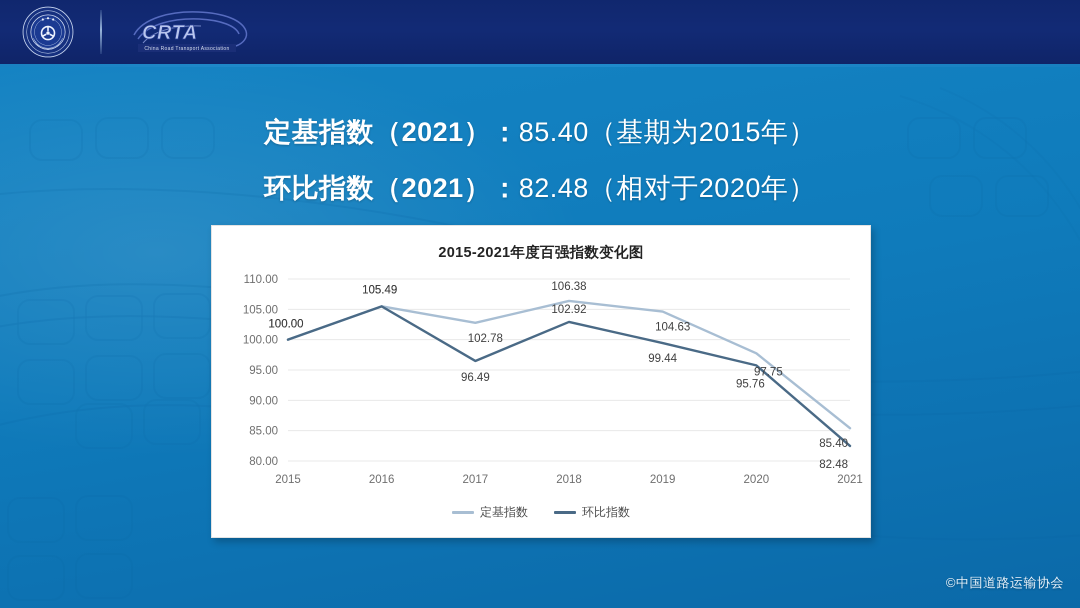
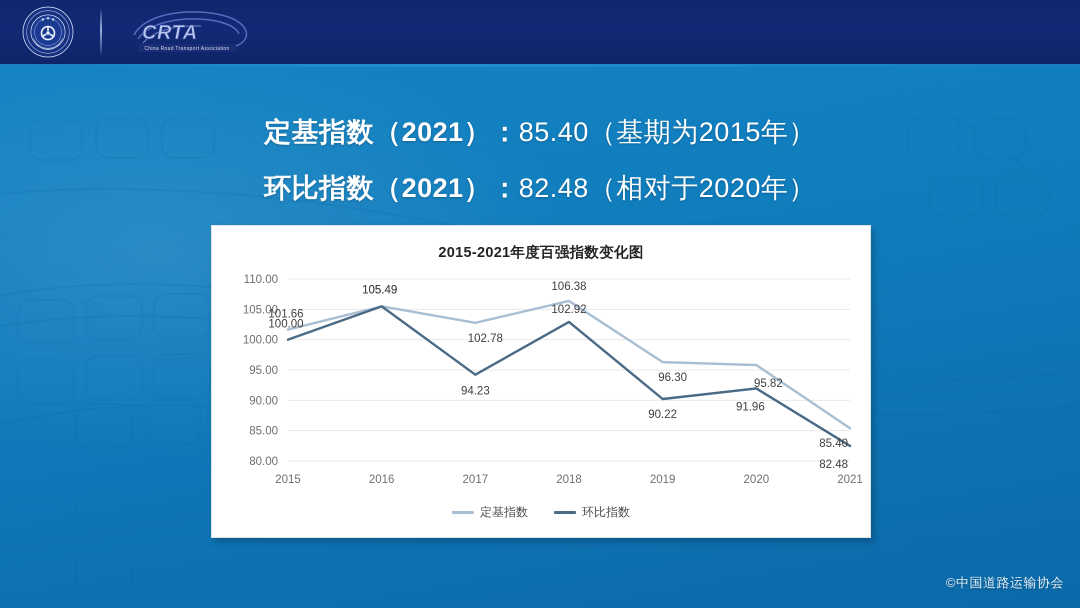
定基指数/2015: 100.00 -> 101.66
环比指数/2017: 96.49 -> 94.23
定基指数/2019: 104.63 -> 96.30
环比指数/2019: 99.44 -> 90.22
定基指数/2020: 97.75 -> 95.82
环比指数/2020: 95.76 -> 91.96
